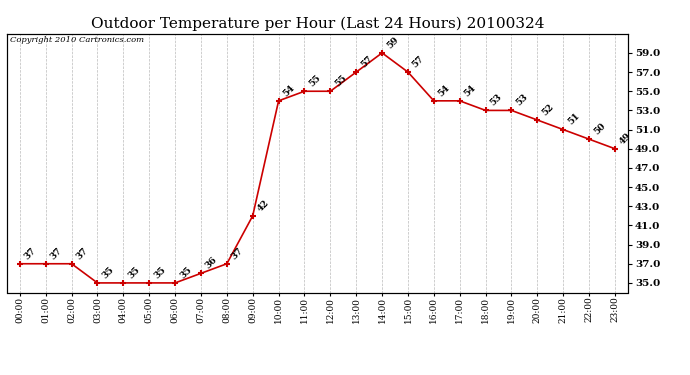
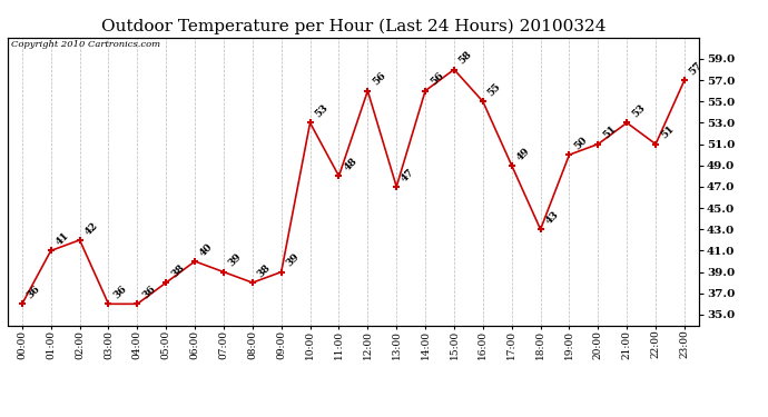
00:00: 37 -> 36
01:00: 37 -> 41
02:00: 37 -> 42
03:00: 35 -> 36
04:00: 35 -> 36
05:00: 35 -> 38
06:00: 35 -> 40
07:00: 36 -> 39
08:00: 37 -> 38
09:00: 42 -> 39
10:00: 54 -> 53
11:00: 55 -> 48
12:00: 55 -> 56
13:00: 57 -> 47
14:00: 59 -> 56
15:00: 57 -> 58
16:00: 54 -> 55
17:00: 54 -> 49
18:00: 53 -> 43
19:00: 53 -> 50
20:00: 52 -> 51
21:00: 51 -> 53
22:00: 50 -> 51
23:00: 49 -> 57
